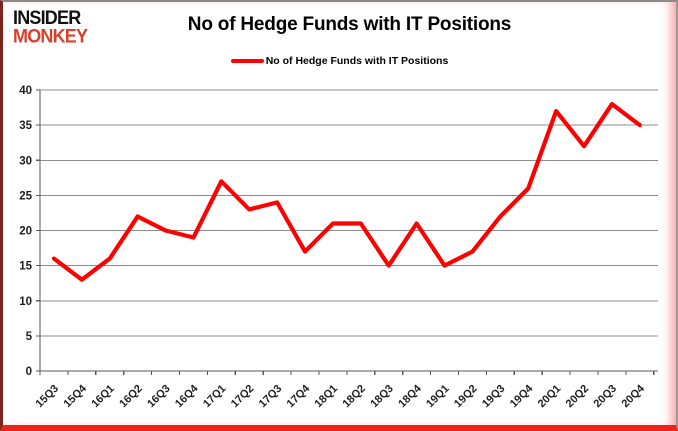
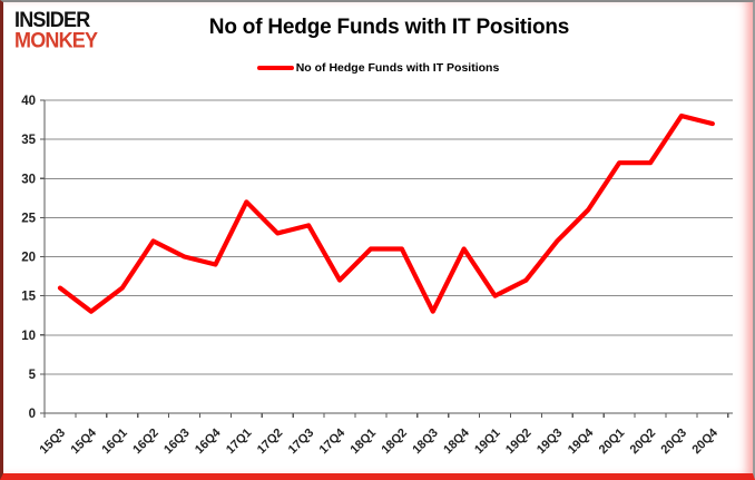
18Q3: 15 -> 13
20Q1: 37 -> 32
20Q4: 35 -> 37
